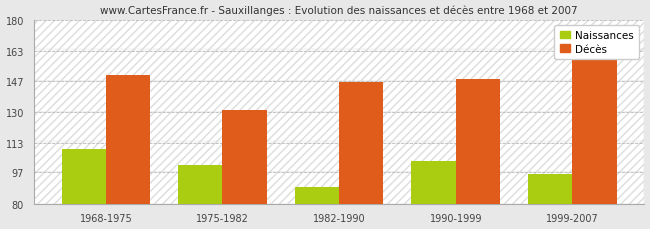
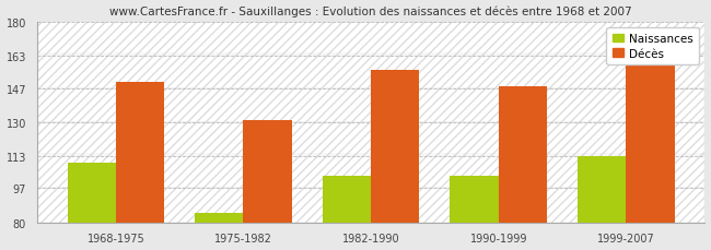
Naissances/1975-1982: 101 -> 85
Naissances/1982-1990: 89 -> 103
Décès/1982-1990: 146 -> 156
Naissances/1999-2007: 96 -> 113
